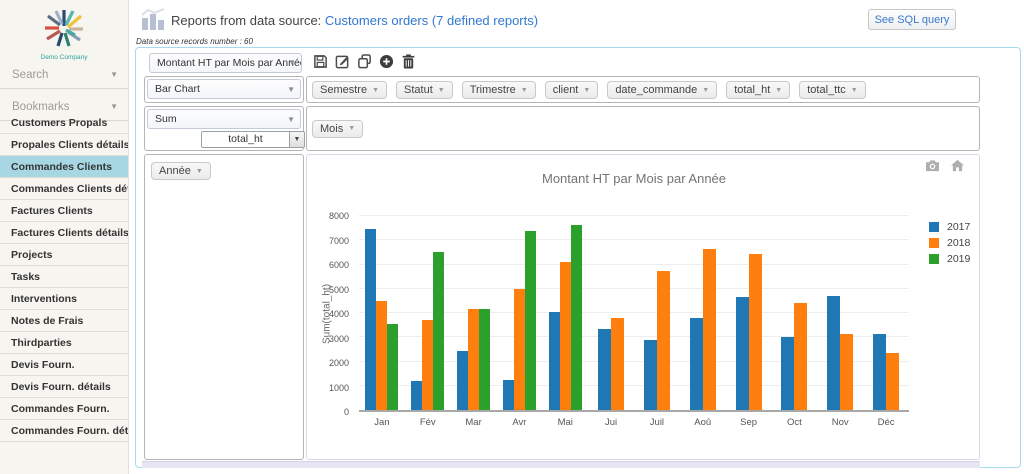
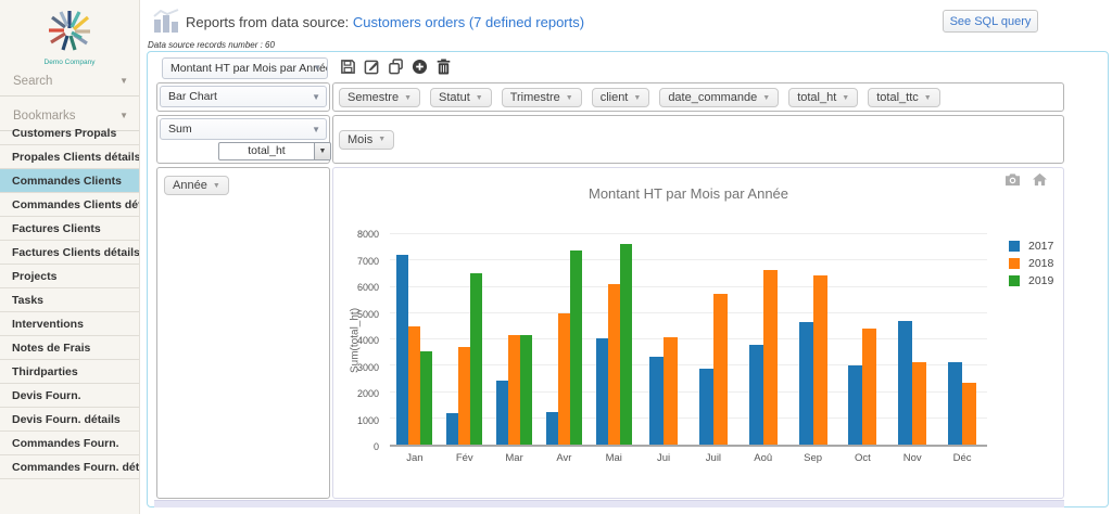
2017/Jan: 7400 -> 7200
2018/Jui: 3800 -> 4100
